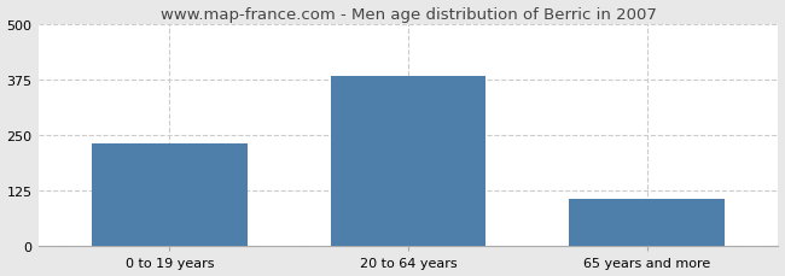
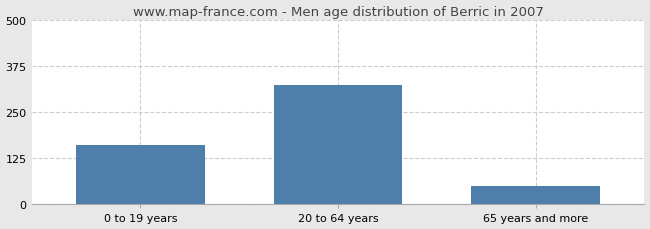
0 to 19 years: 232 -> 160
20 to 64 years: 383 -> 325
65 years and more: 107 -> 50
